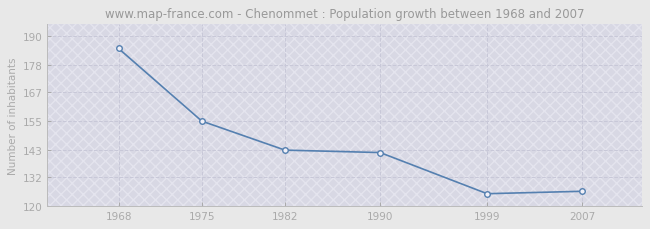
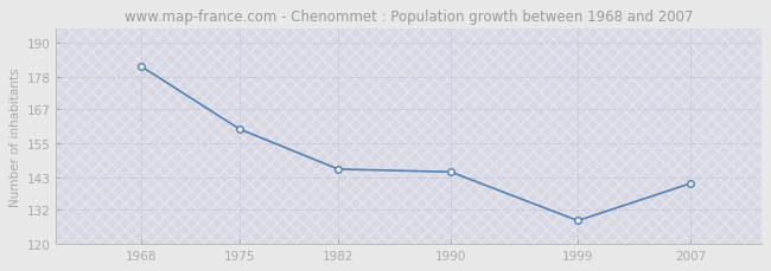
1968: 185 -> 182
1975: 155 -> 160
1982: 143 -> 146
1990: 142 -> 145
1999: 125 -> 128
2007: 126 -> 141
